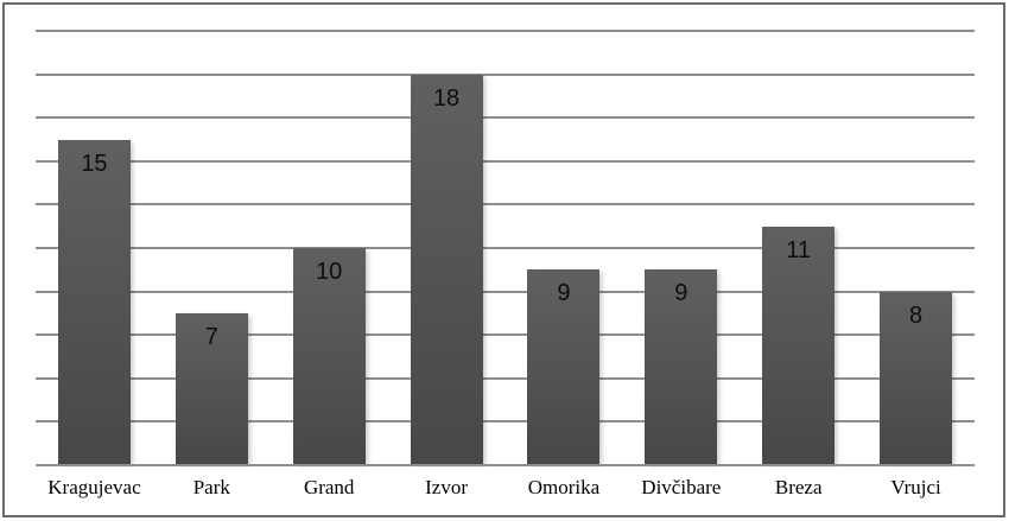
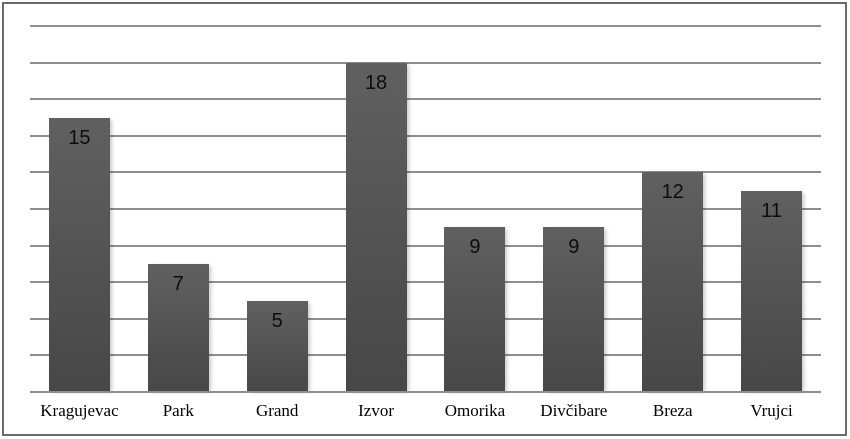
Grand: 10 -> 5
Breza: 11 -> 12
Vrujci: 8 -> 11
